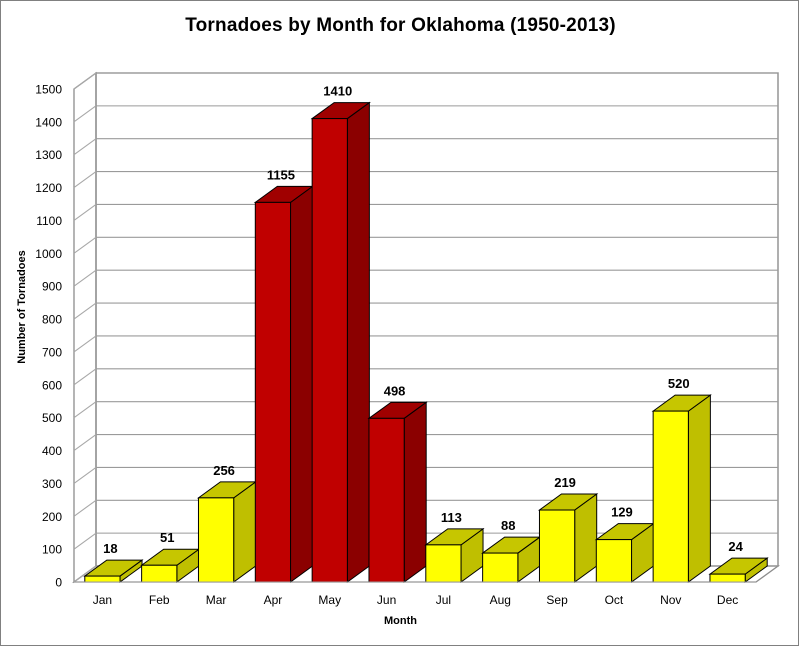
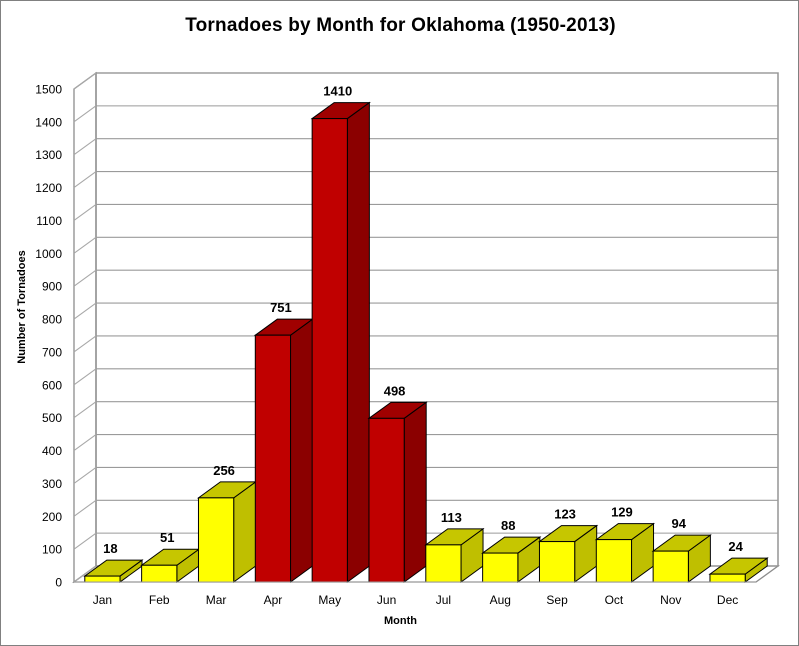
Apr: 1155 -> 751
Sep: 219 -> 123
Nov: 520 -> 94
